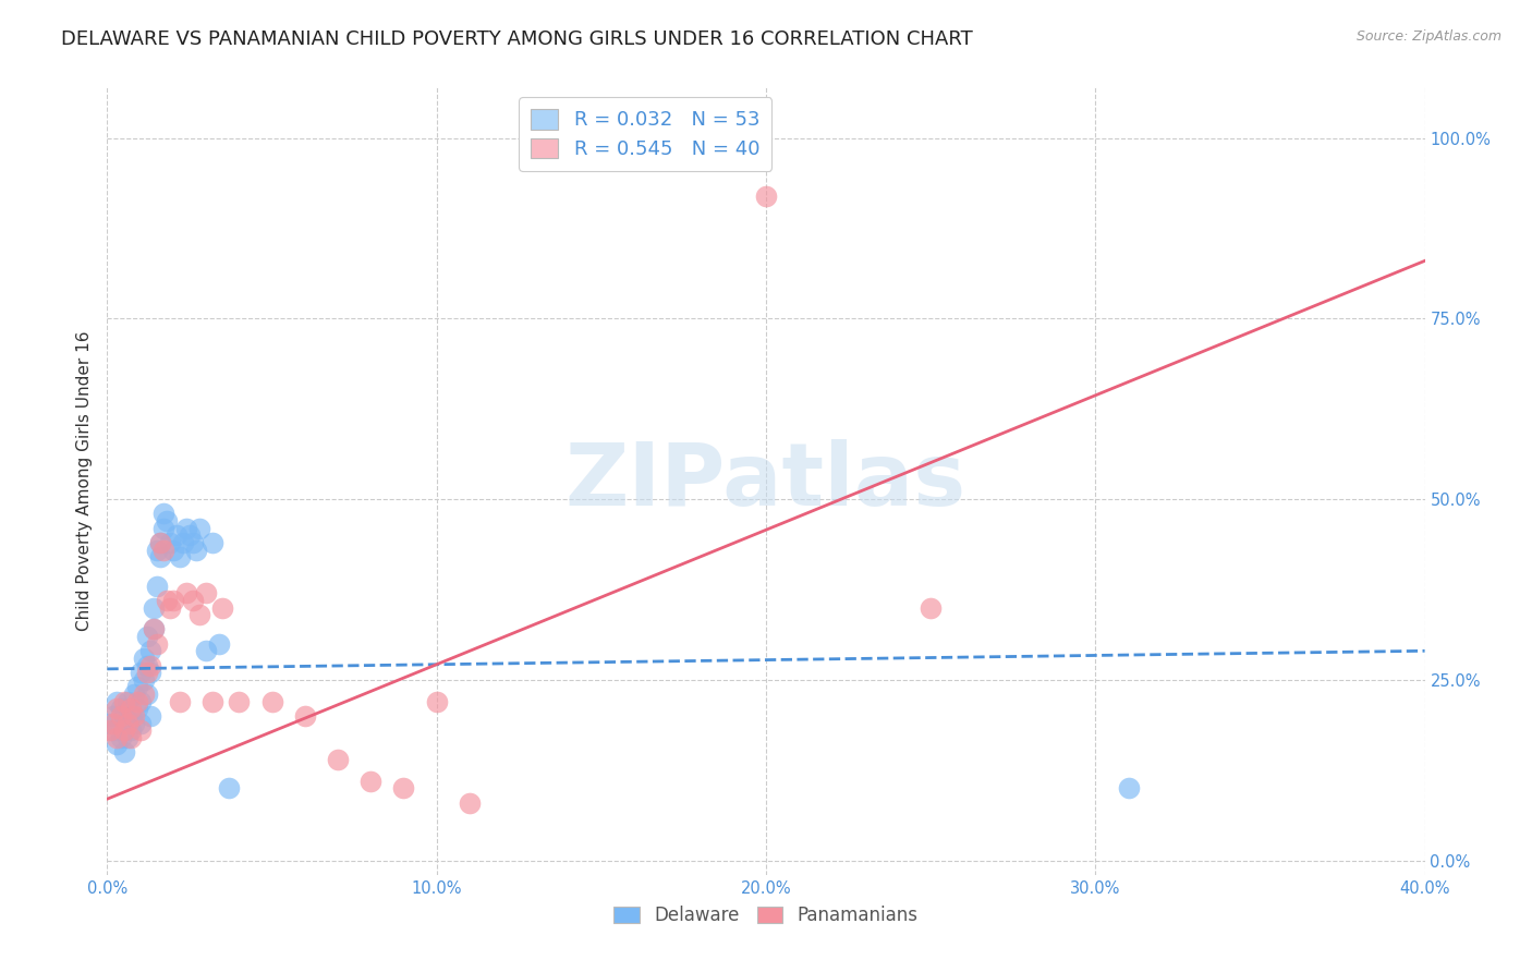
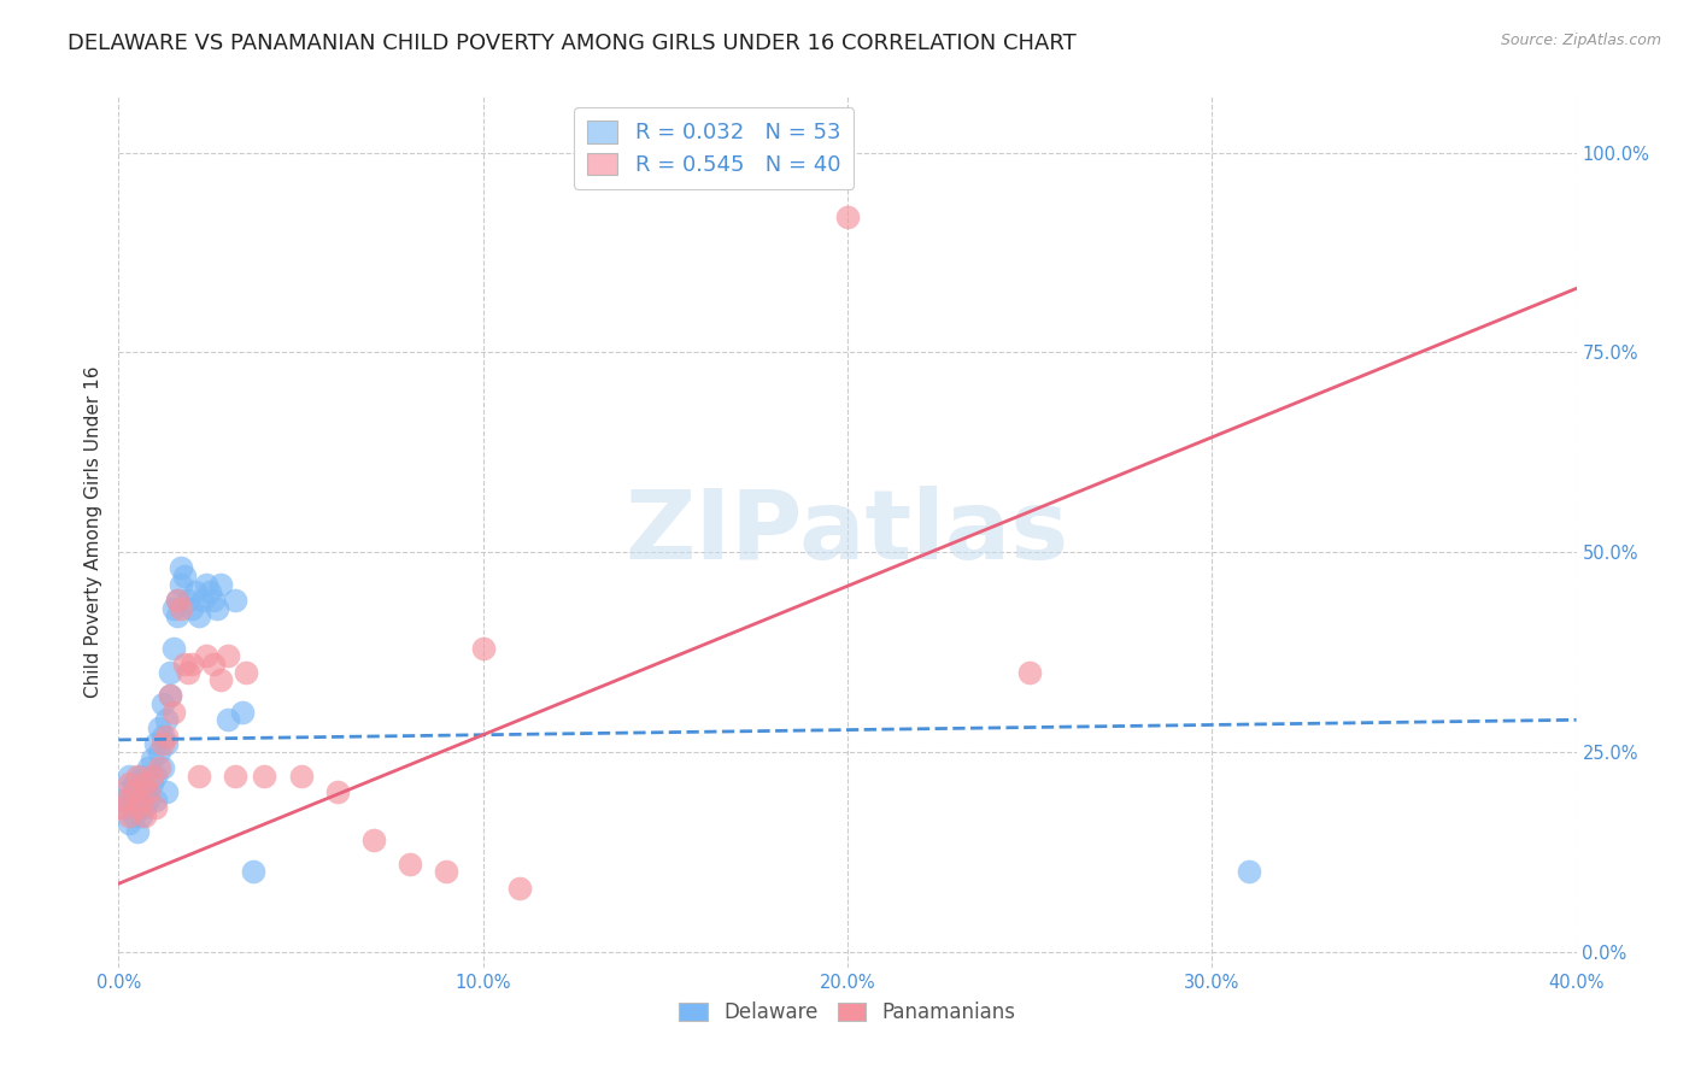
Panamanians/10.0%: 22% -> 38%
